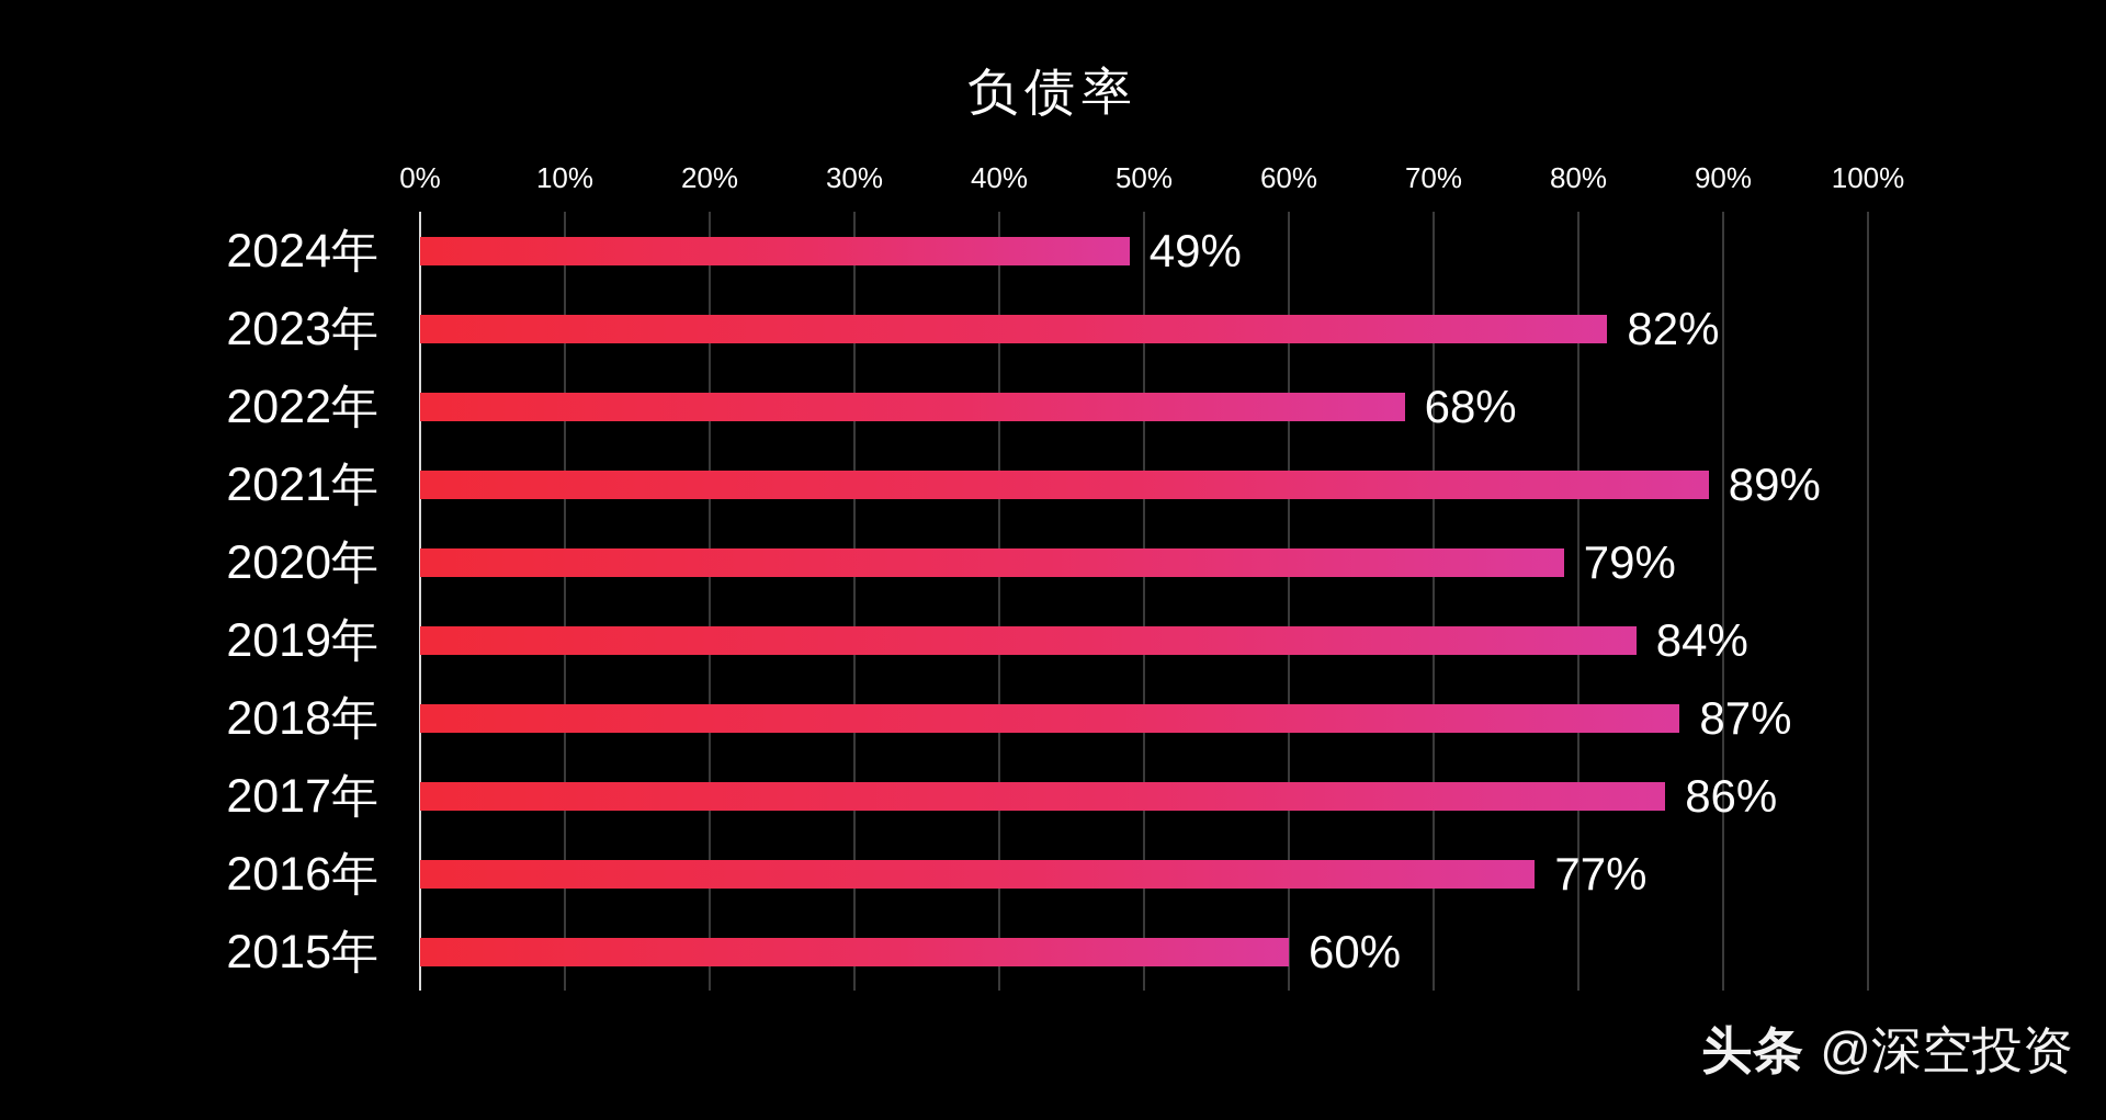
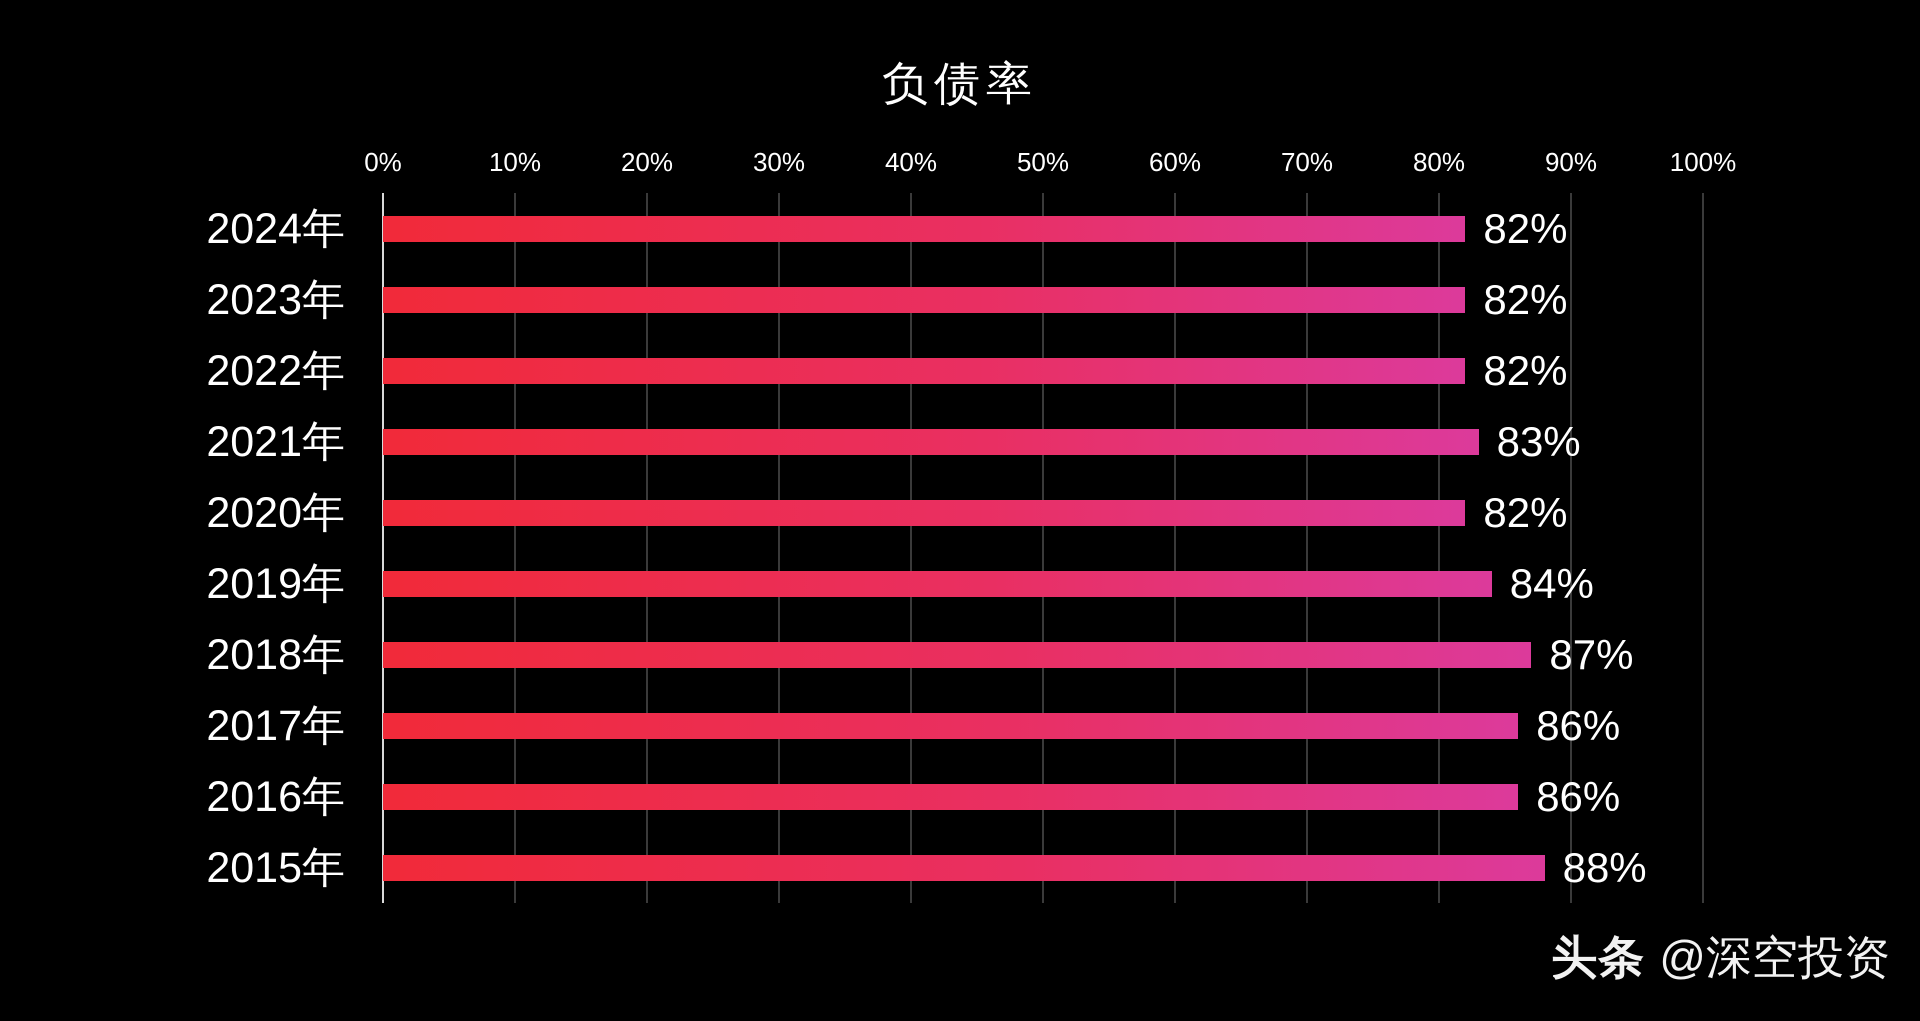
2024年: 49% -> 82%
2022年: 68% -> 82%
2021年: 89% -> 83%
2020年: 79% -> 82%
2016年: 77% -> 86%
2015年: 60% -> 88%
